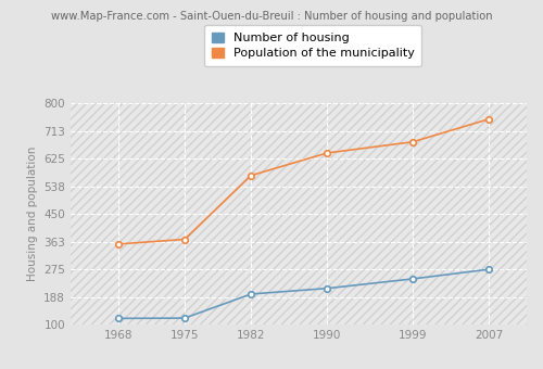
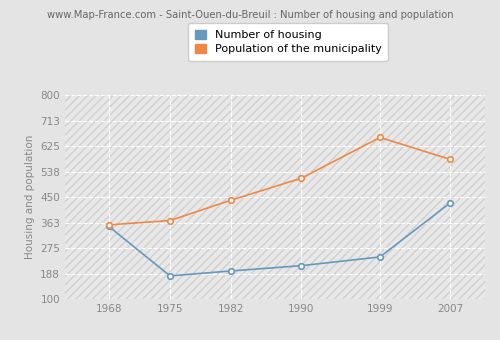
Number of housing/1968: 120 -> 350
Number of housing/1975: 121 -> 180
Population of the municipality/1982: 572 -> 440
Population of the municipality/1990: 643 -> 515
Population of the municipality/1999: 678 -> 655
Number of housing/2007: 275 -> 430
Population of the municipality/2007: 750 -> 580
